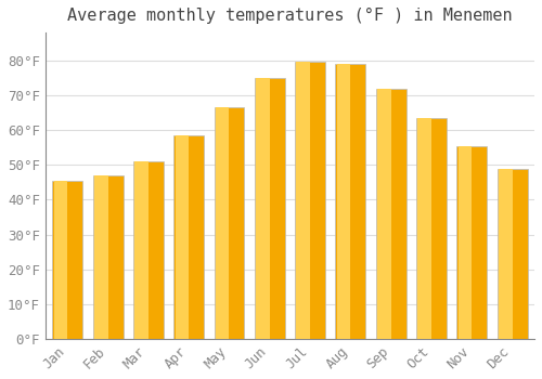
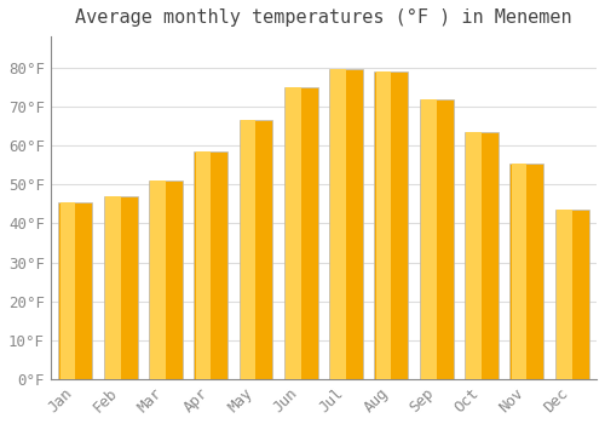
Dec: 49.0°F -> 43.5°F
